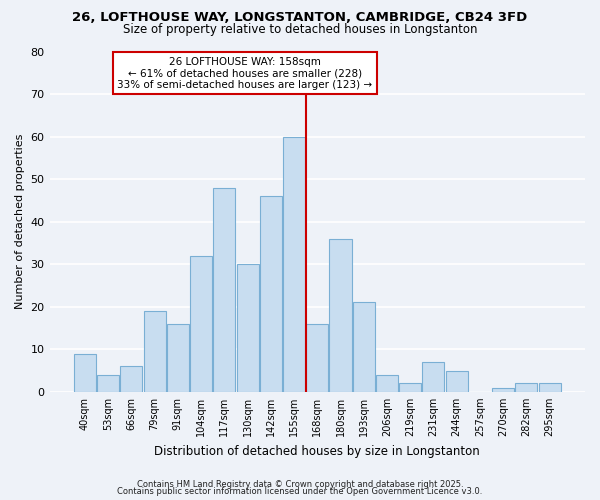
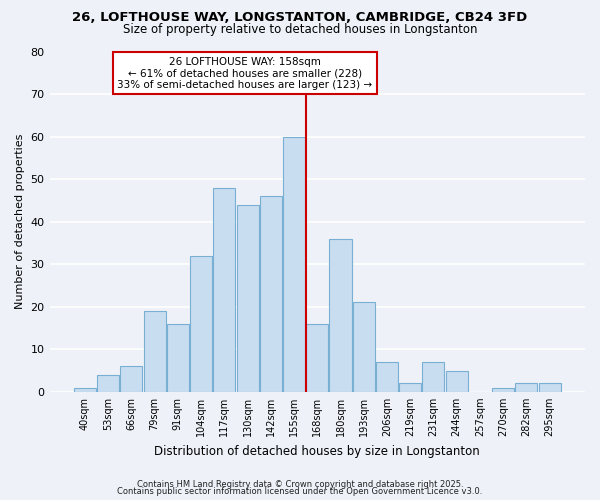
40sqm: 9 -> 1
130sqm: 30 -> 44
206sqm: 4 -> 7
